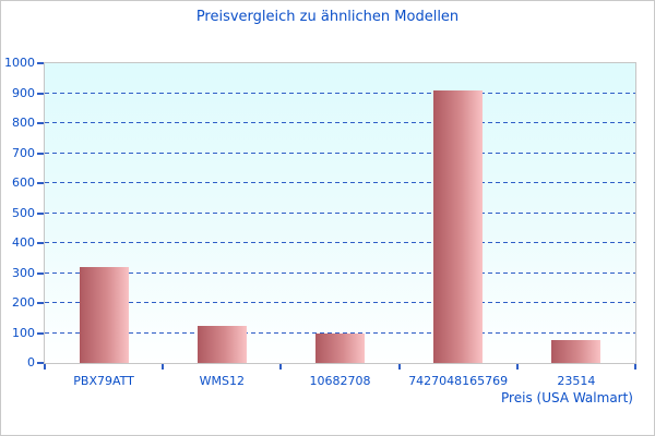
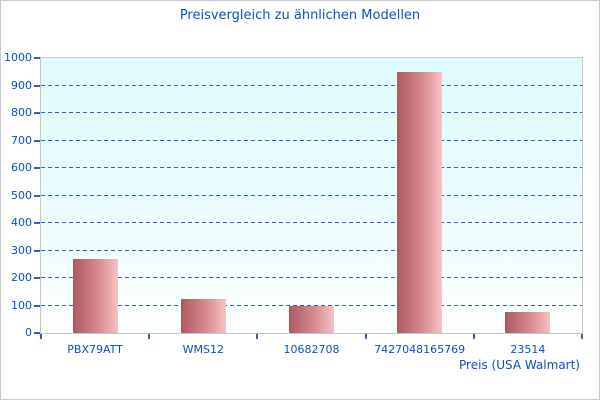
PBX79ATT: 320 -> 270
7427048165769: 910 -> 950
